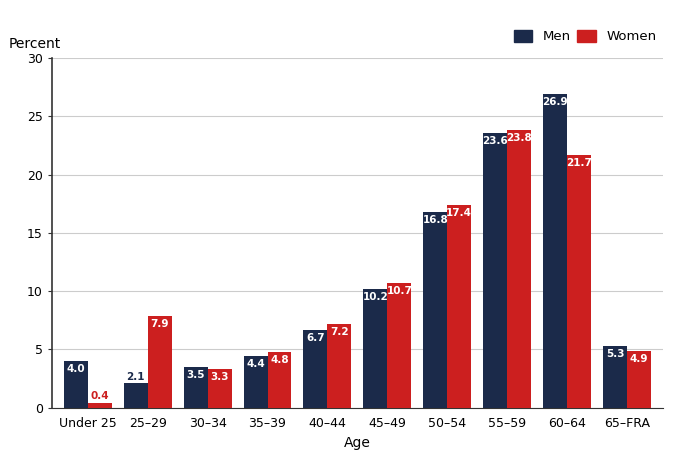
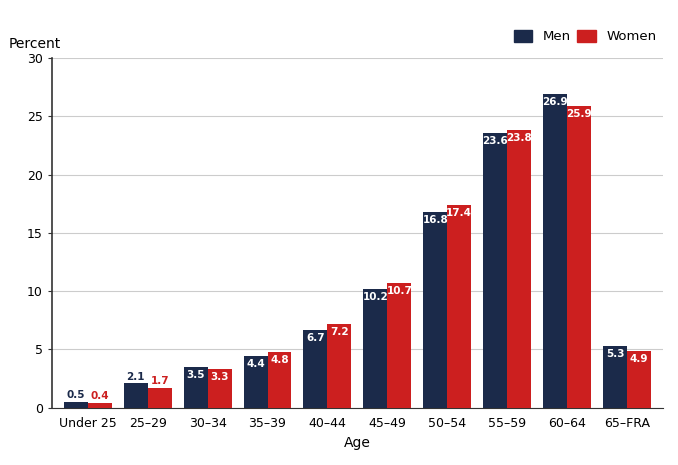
Men/Under 25: 4.0 -> 0.5
Women/25–29: 7.9 -> 1.7
Women/60–64: 21.7 -> 25.9
